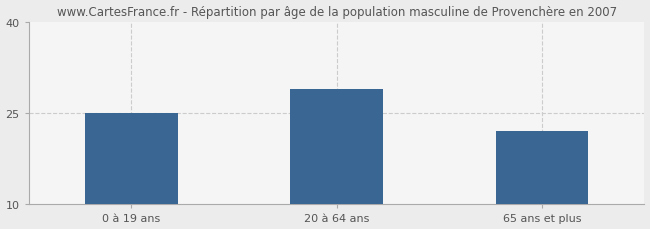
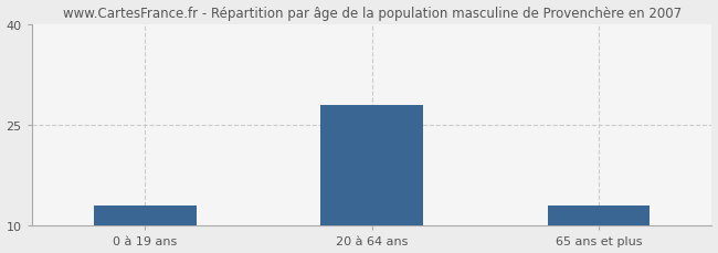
0 à 19 ans: 25 -> 13
20 à 64 ans: 29 -> 28
65 ans et plus: 22 -> 13
